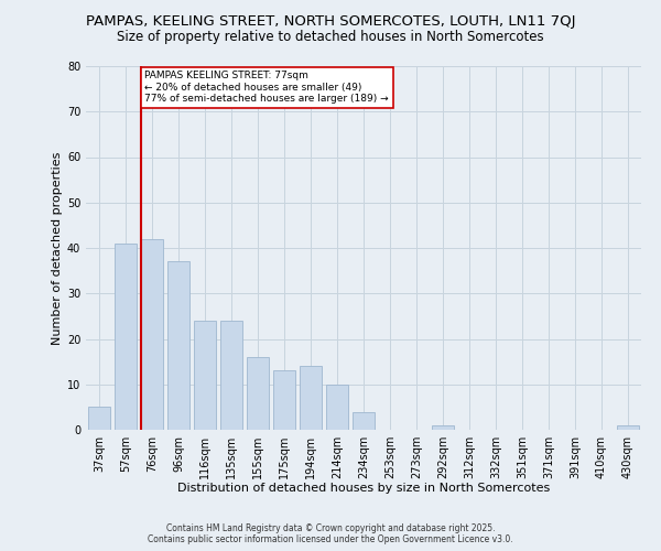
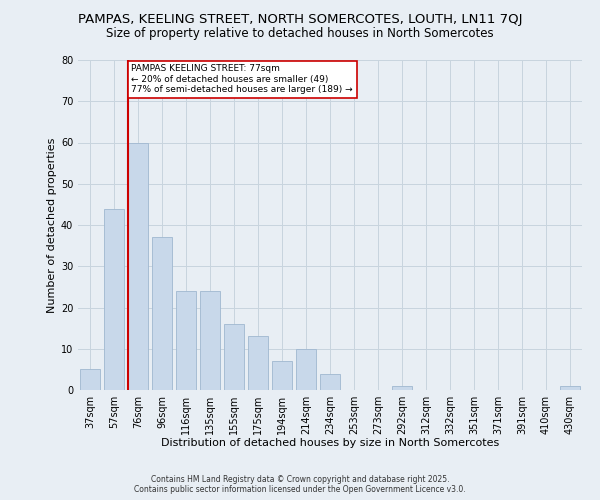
57sqm: 41 -> 44
76sqm: 42 -> 60
194sqm: 14 -> 7
